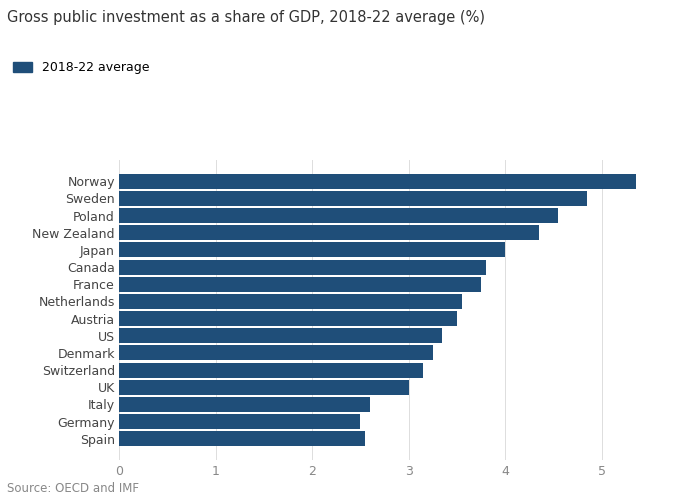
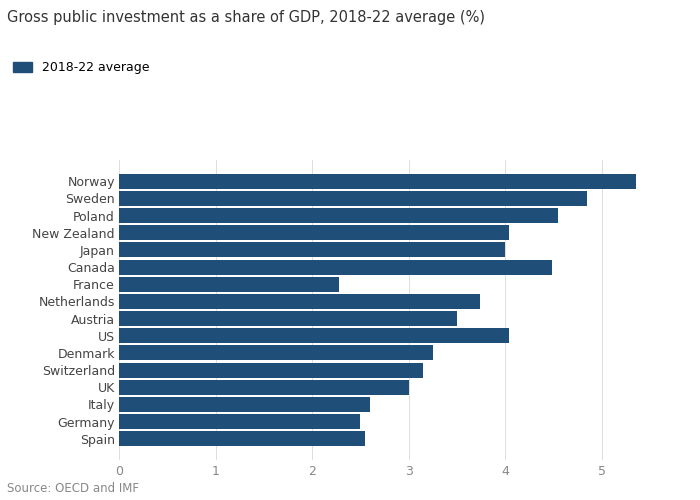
New Zealand: 4.35 -> 4.04
Canada: 3.80 -> 4.48
France: 3.75 -> 2.28
Netherlands: 3.55 -> 3.74
US: 3.35 -> 4.04
